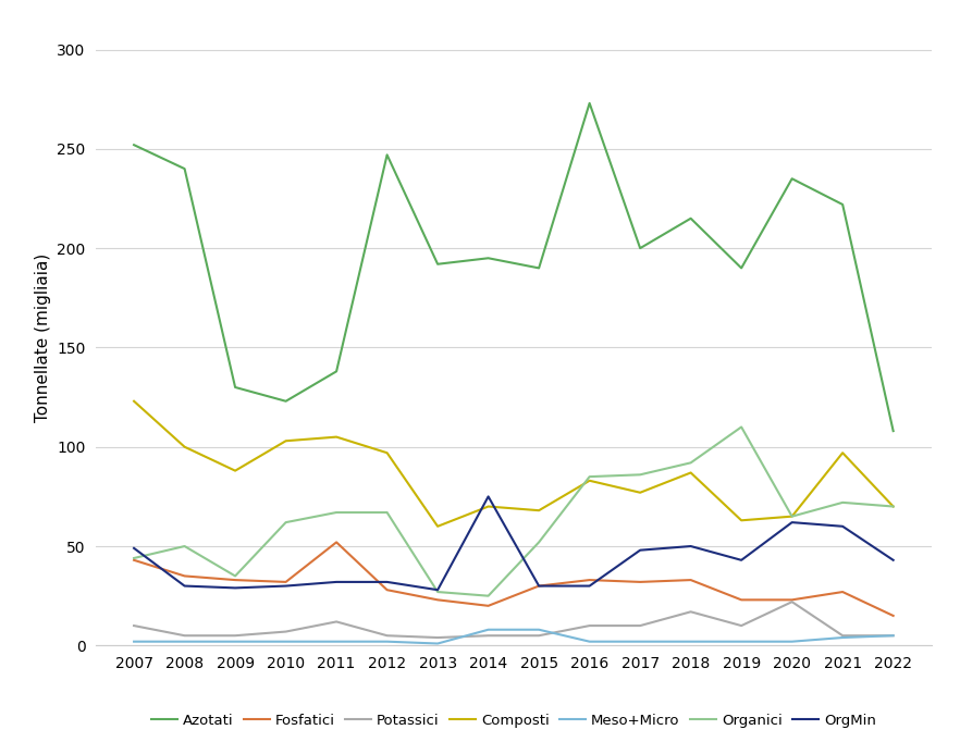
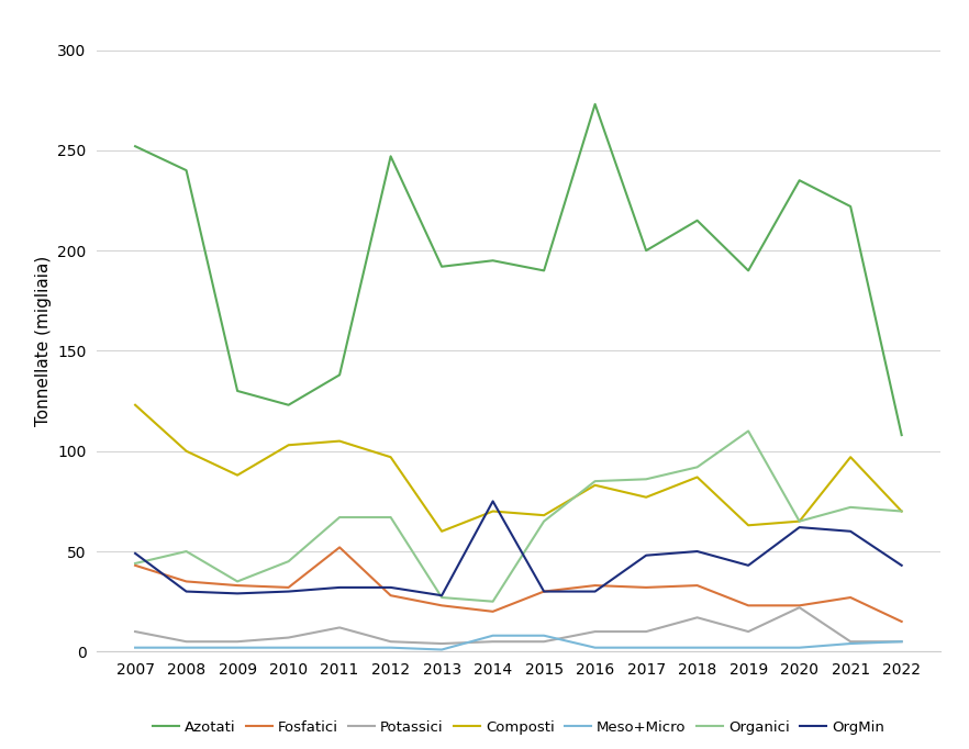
Organici/2010: 62 -> 45
Organici/2015: 52 -> 65
